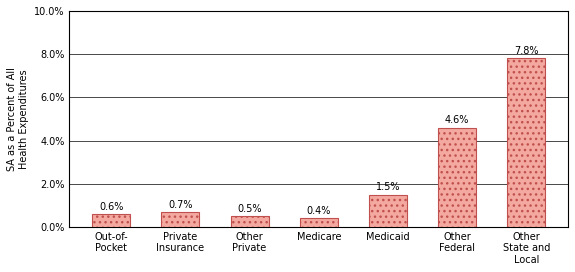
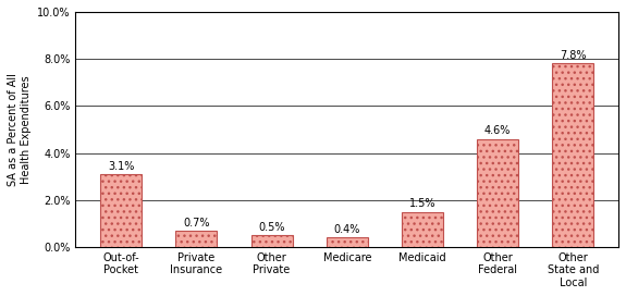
Out-of- Pocket: 0.6% -> 3.1%
